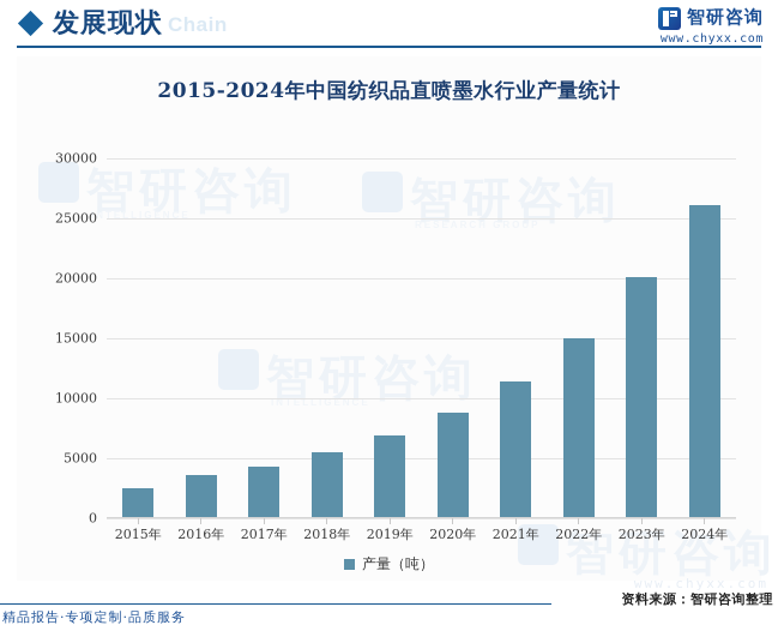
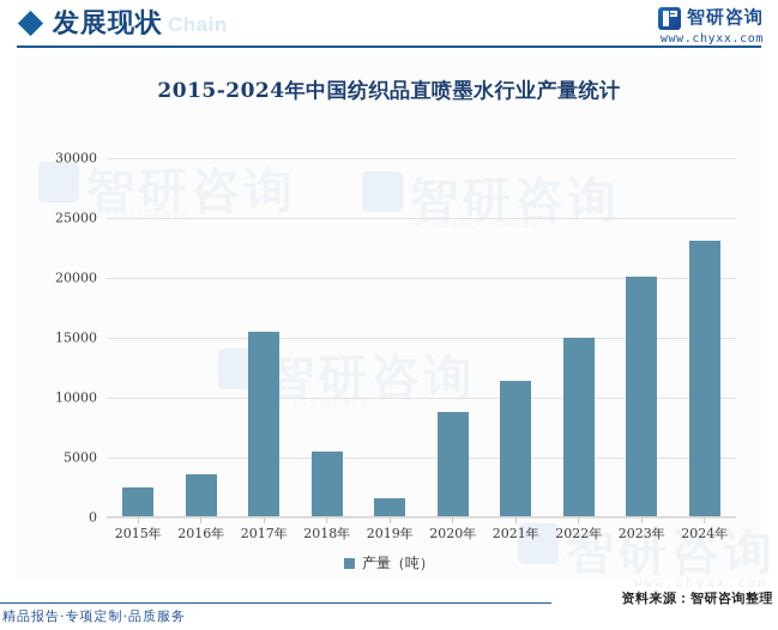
2017年: 4300 -> 15500
2019年: 6900 -> 1600
2024年: 26100 -> 23100
